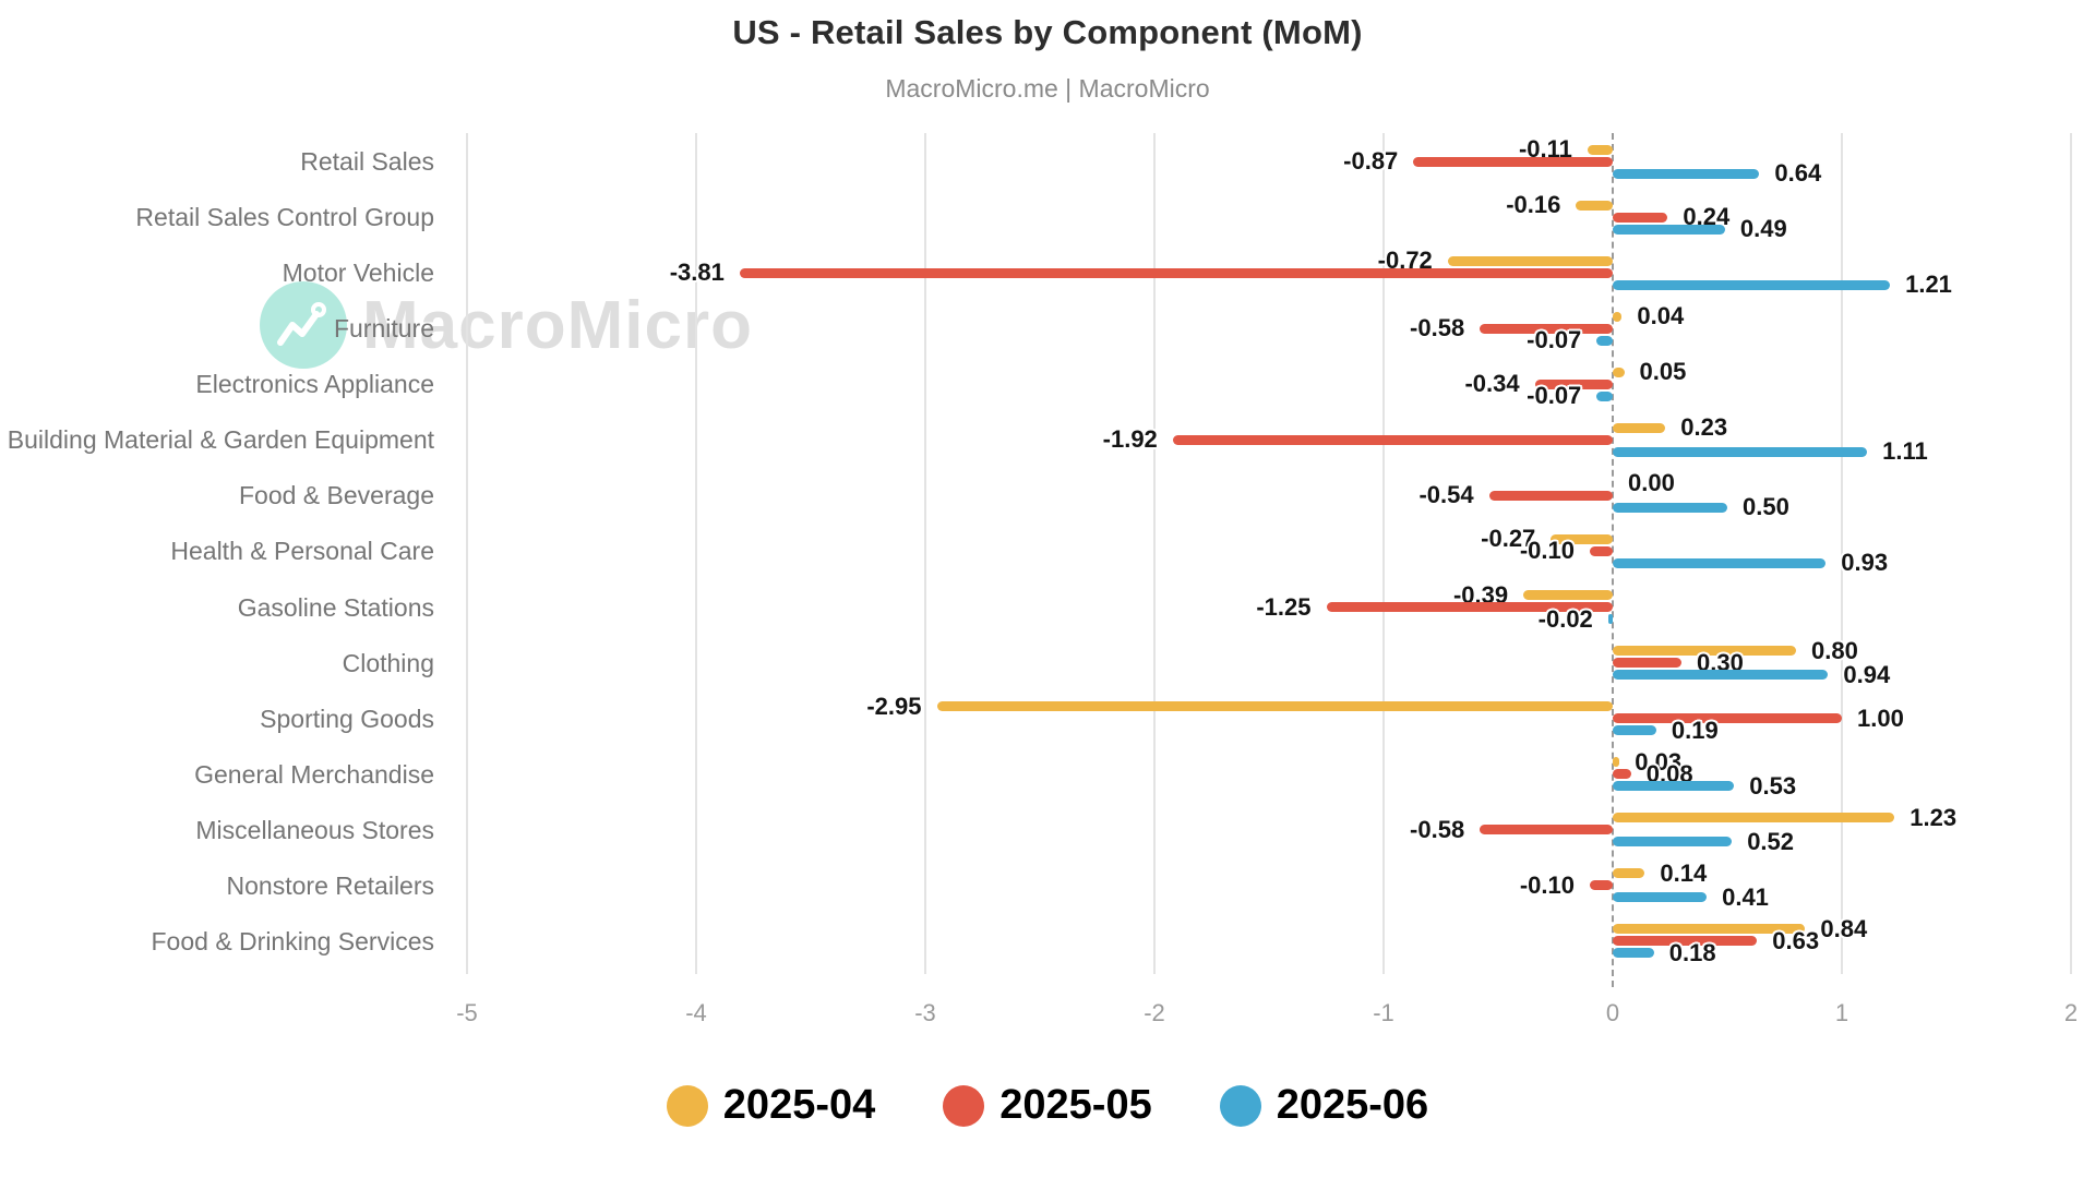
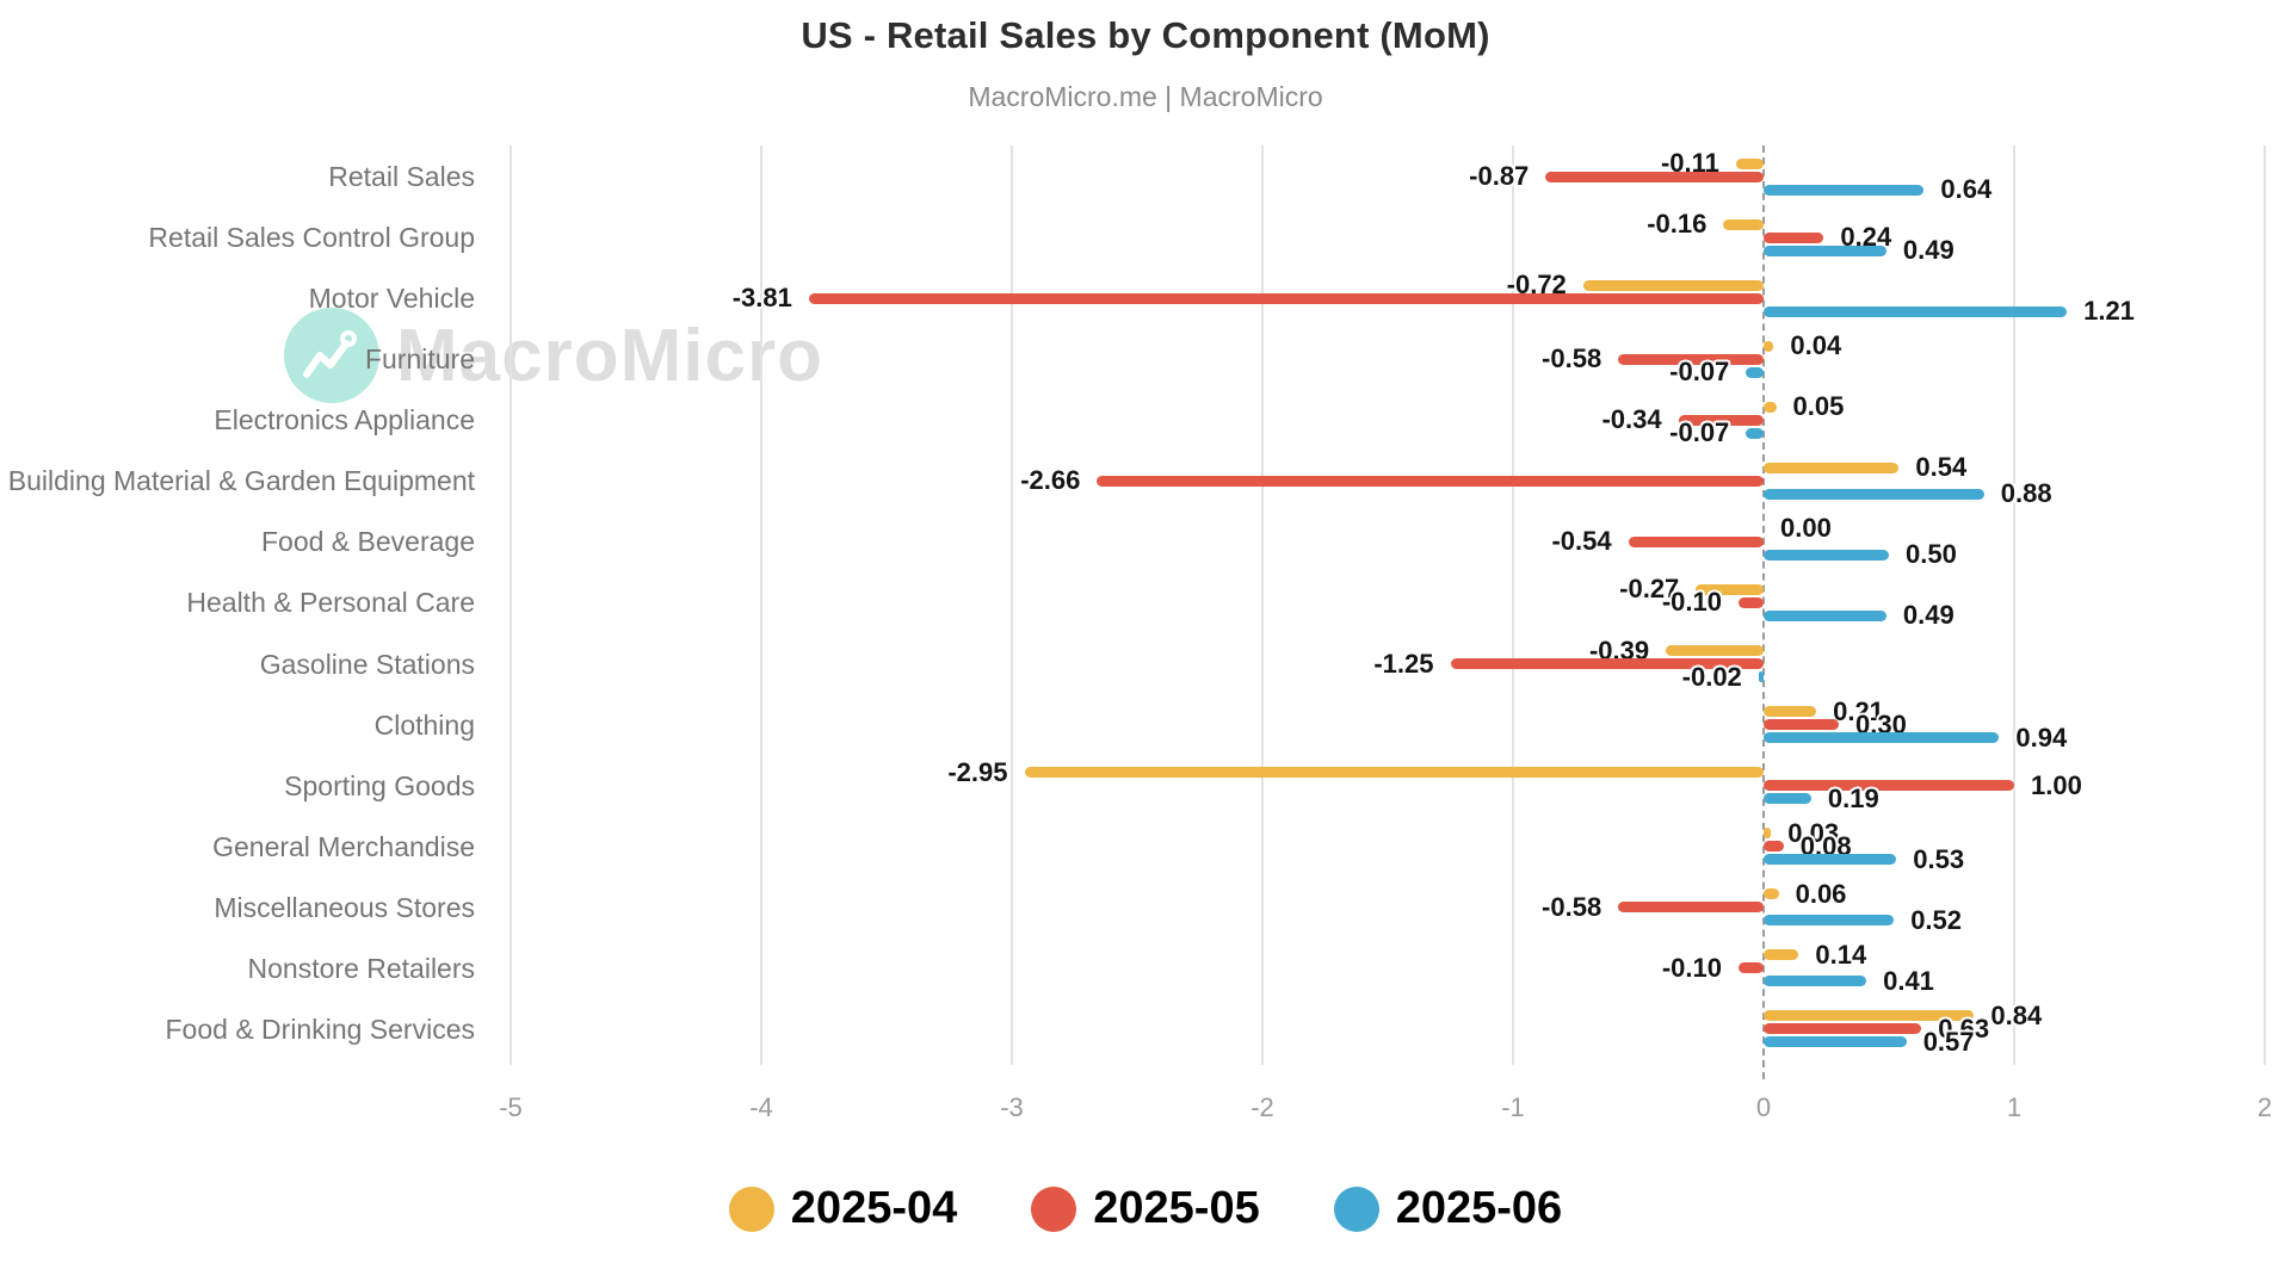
2025-04/Building Material & Garden Equipment: 0.23 -> 0.54
2025-05/Building Material & Garden Equipment: -1.92 -> -2.66
2025-06/Building Material & Garden Equipment: 1.11 -> 0.88
2025-06/Health & Personal Care: 0.93 -> 0.49
2025-04/Clothing: 0.80 -> 0.21
2025-04/Miscellaneous Stores: 1.23 -> 0.06
2025-06/Food & Drinking Services: 0.18 -> 0.57
